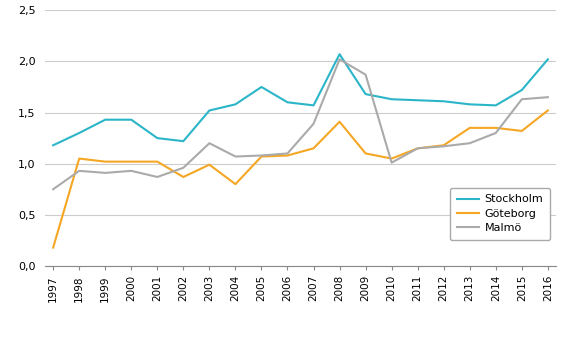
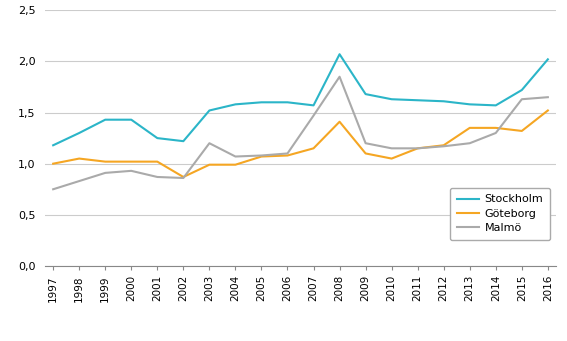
Göteborg/1997: 0,18 -> 1,00
Malmö/1998: 0,93 -> 0,83
Malmö/2002: 0,96 -> 0,86
Göteborg/2004: 0,80 -> 0,99
Stockholm/2005: 1,75 -> 1,60
Malmö/2007: 1,39 -> 1,47
Malmö/2008: 2,02 -> 1,85
Malmö/2009: 1,87 -> 1,20
Malmö/2010: 1,01 -> 1,15
